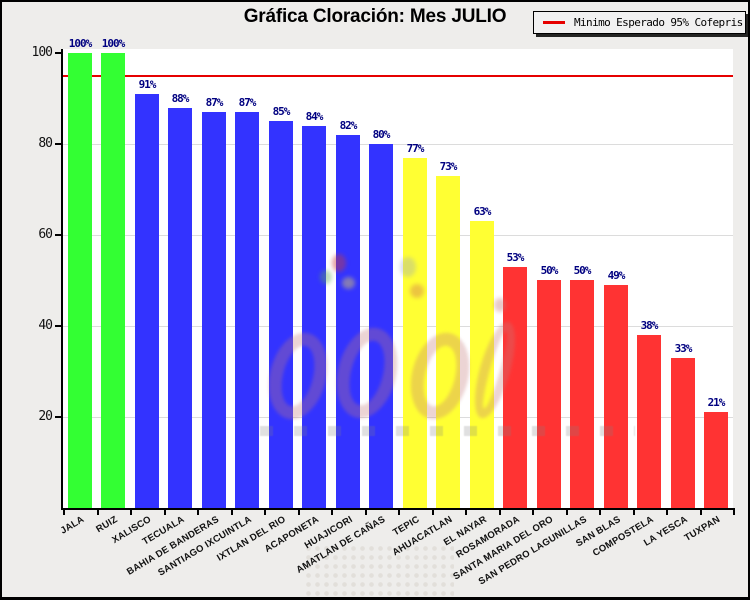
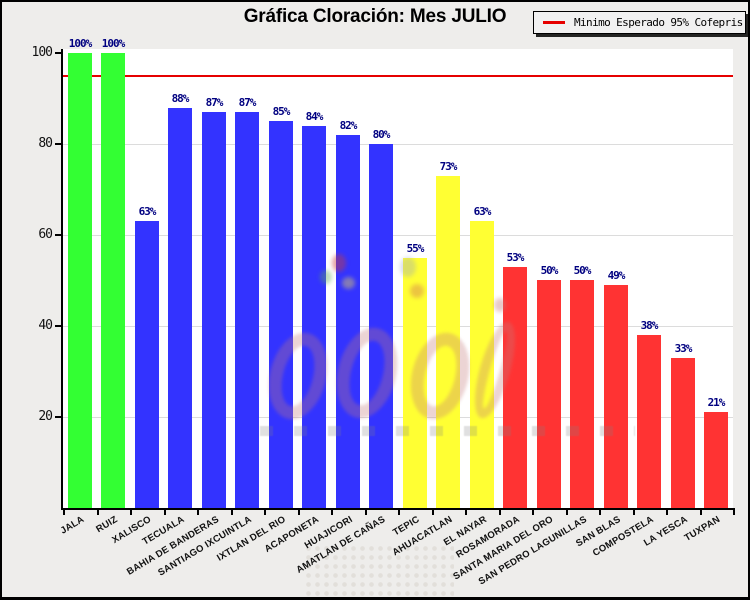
XALISCO: 91% -> 63%
TEPIC: 77% -> 55%
